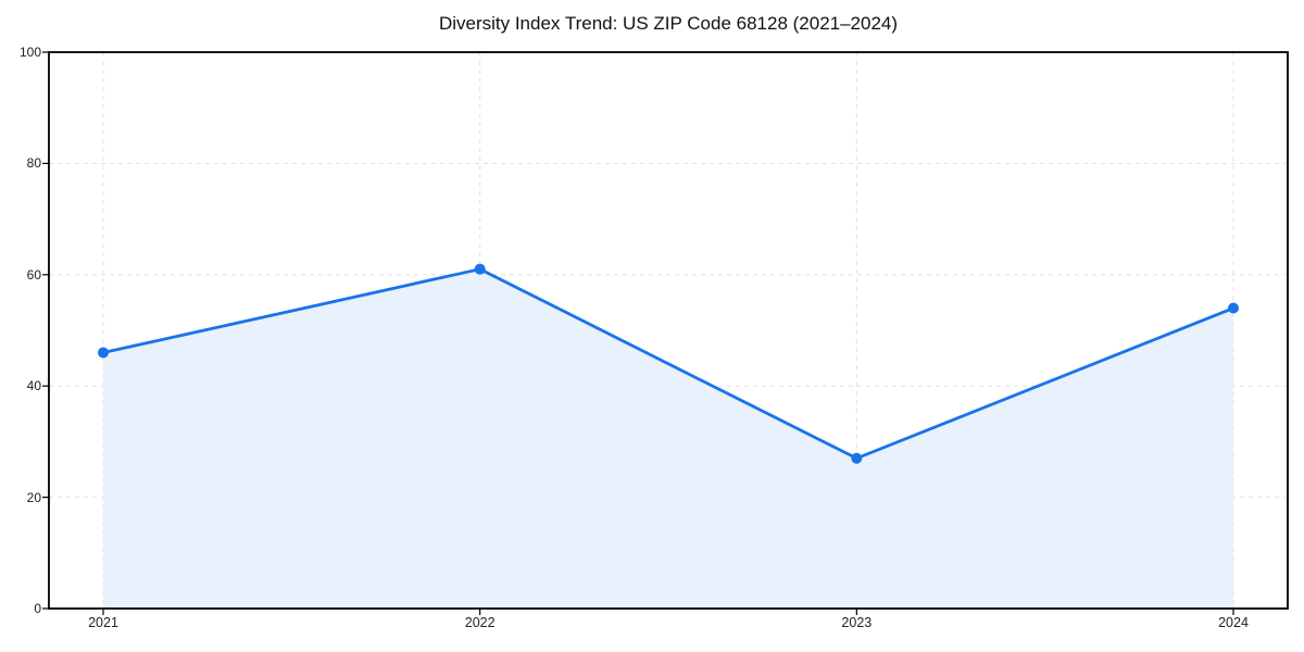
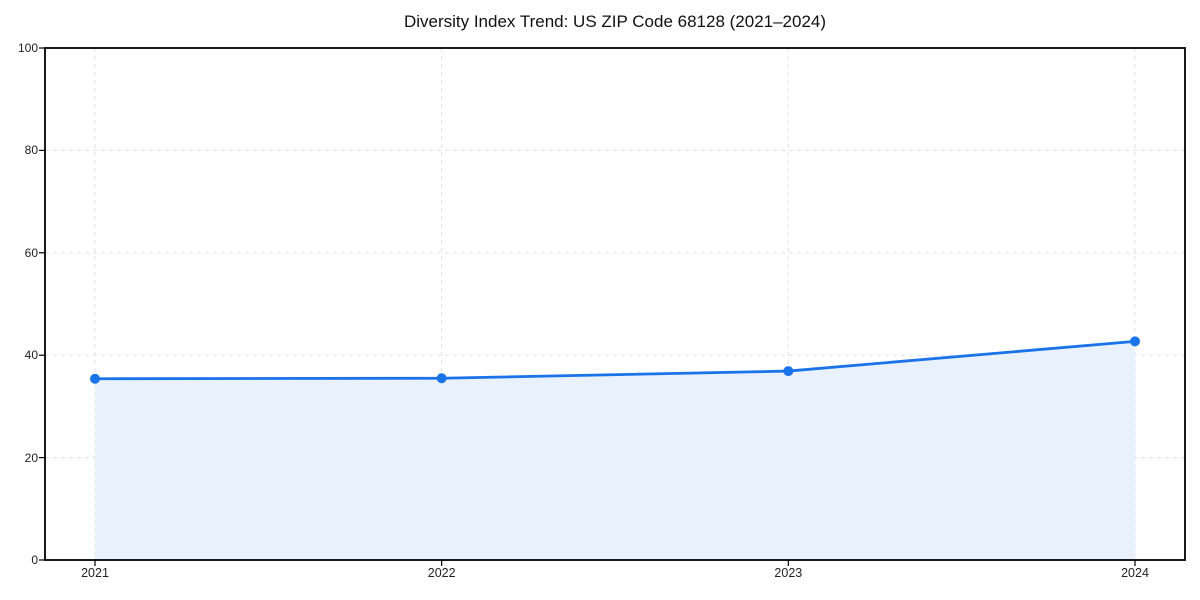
2021: 46 -> 35
2022: 61 -> 36
2023: 27 -> 37
2024: 54 -> 43
